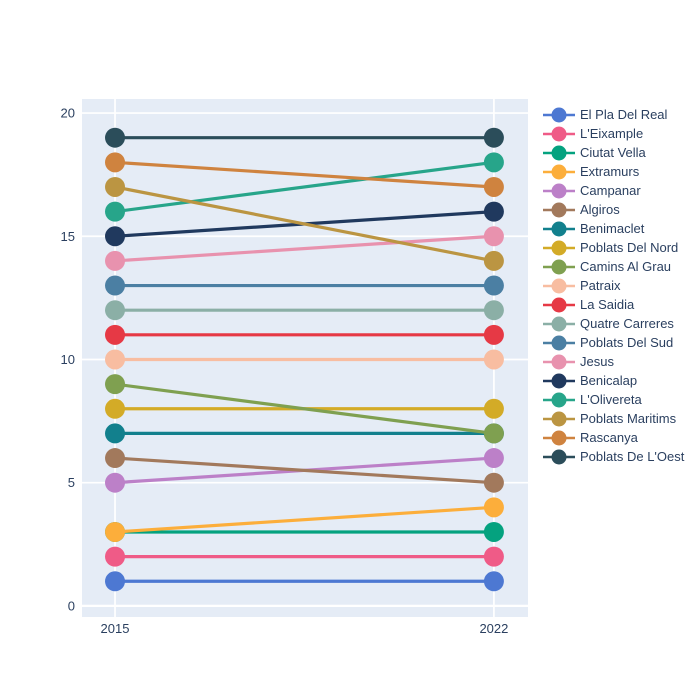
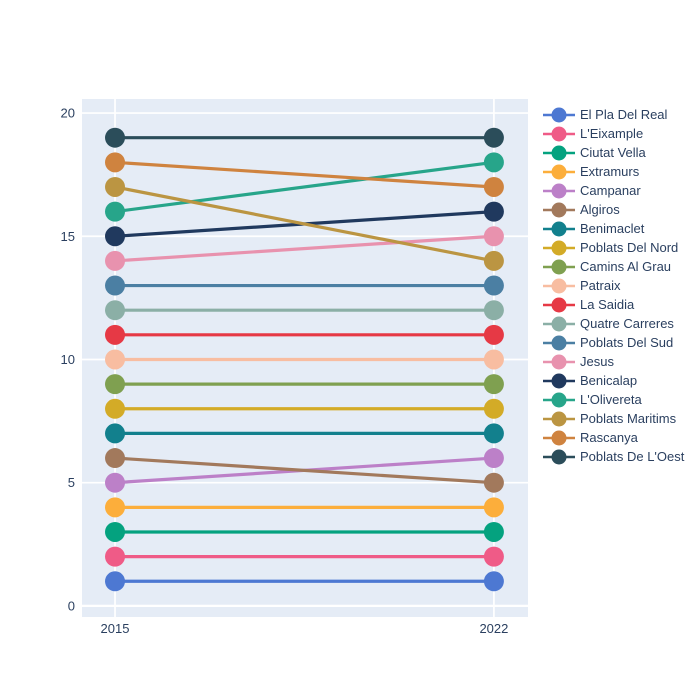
Extramurs/2015: 3 -> 4
Camins Al Grau/2022: 7 -> 9
